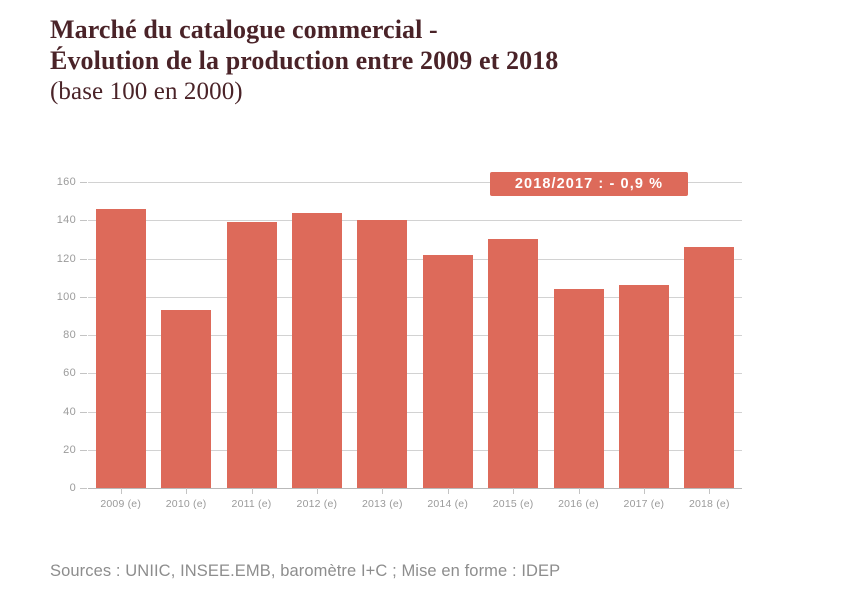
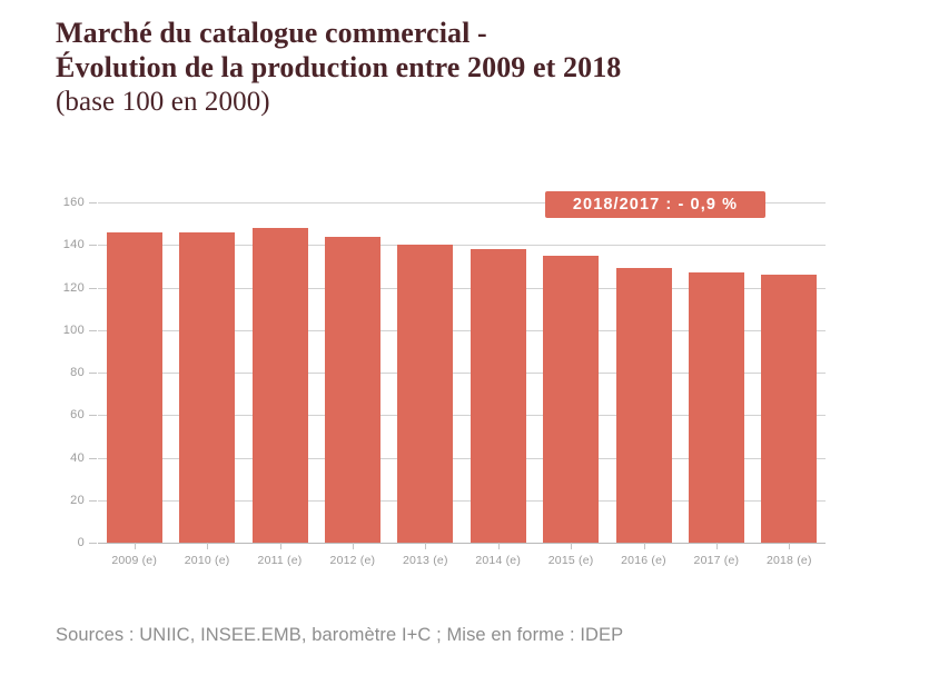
2010 (e): 93 -> 146
2011 (e): 139 -> 148
2014 (e): 122 -> 138
2015 (e): 130 -> 135
2016 (e): 104 -> 129
2017 (e): 106 -> 127
